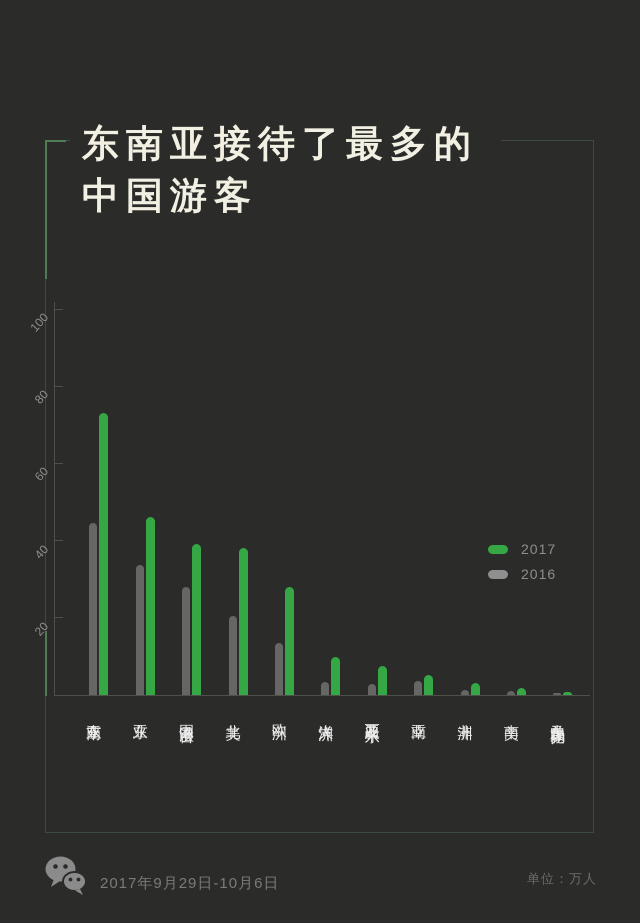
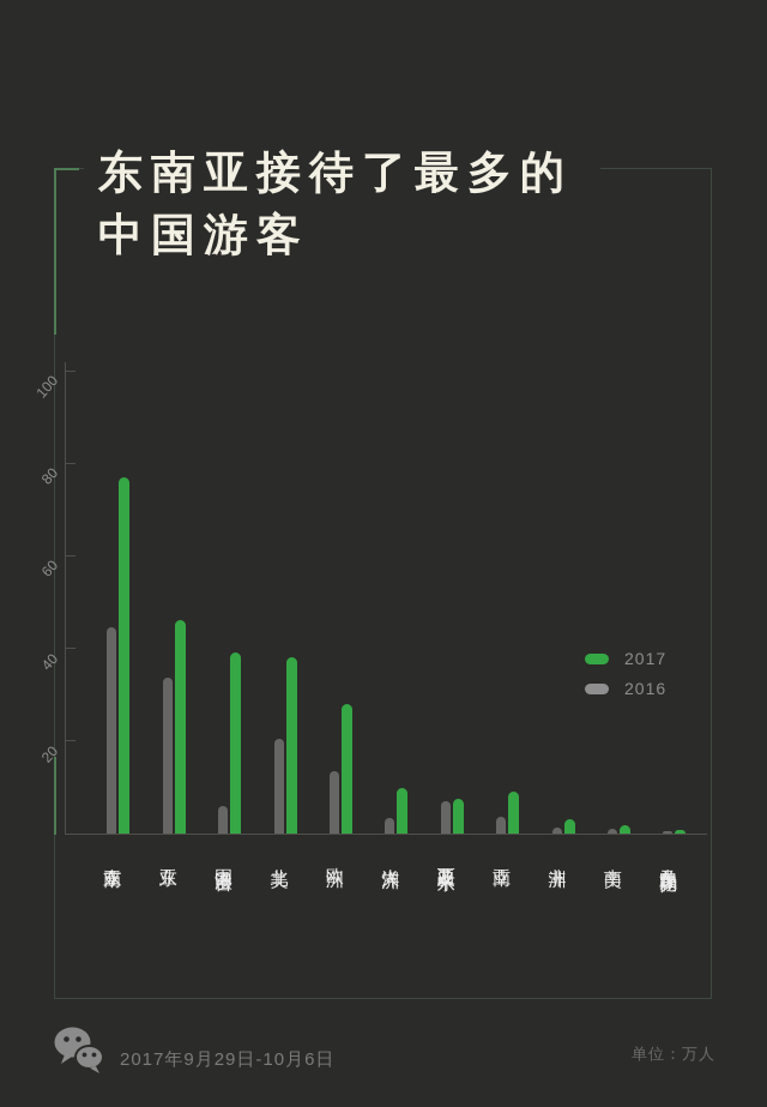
2017/东南亚: 73 -> 77
2016/中国港澳台: 28 -> 6
2016/西亚及中东: 3 -> 7
2017/南亚: 5 -> 9
